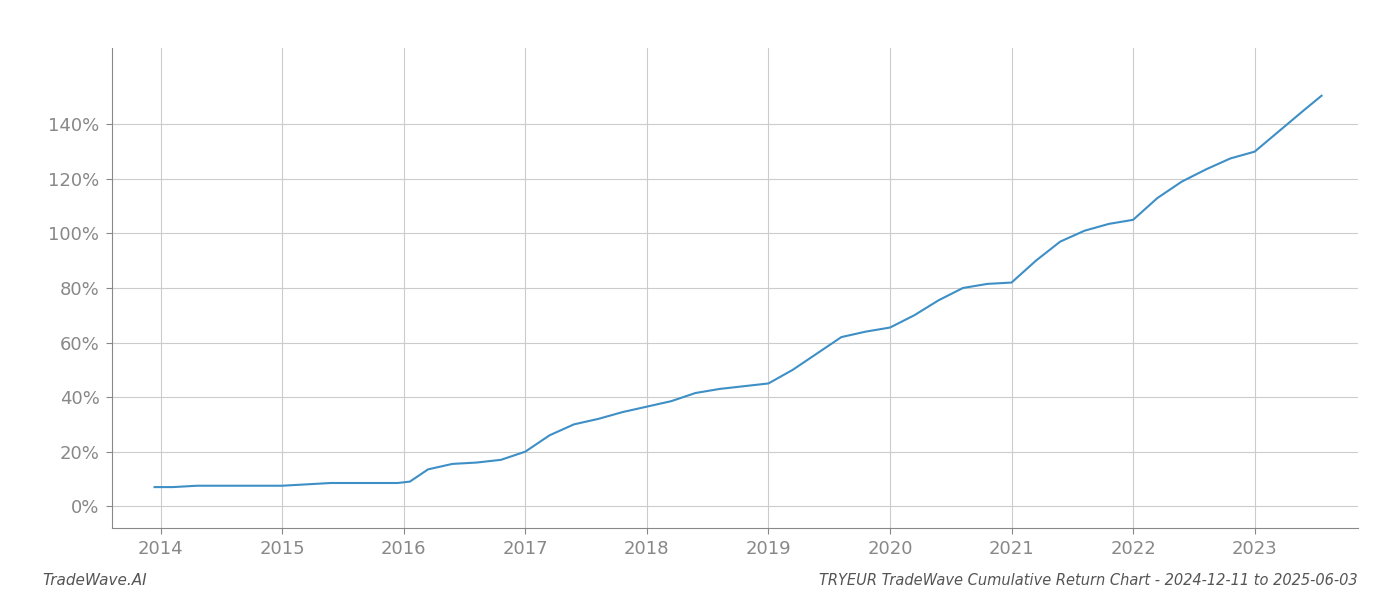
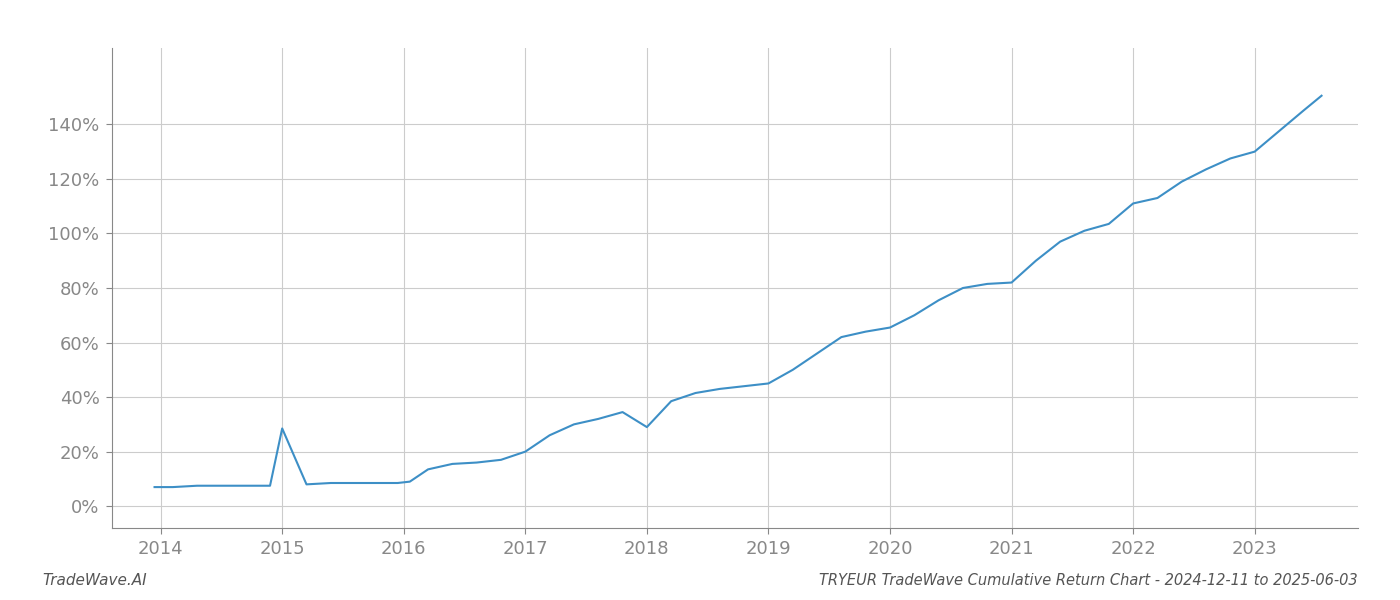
2015: 7.5% -> 28.5%
2018: 36.5% -> 29.0%
2022: 105.0% -> 111.0%
